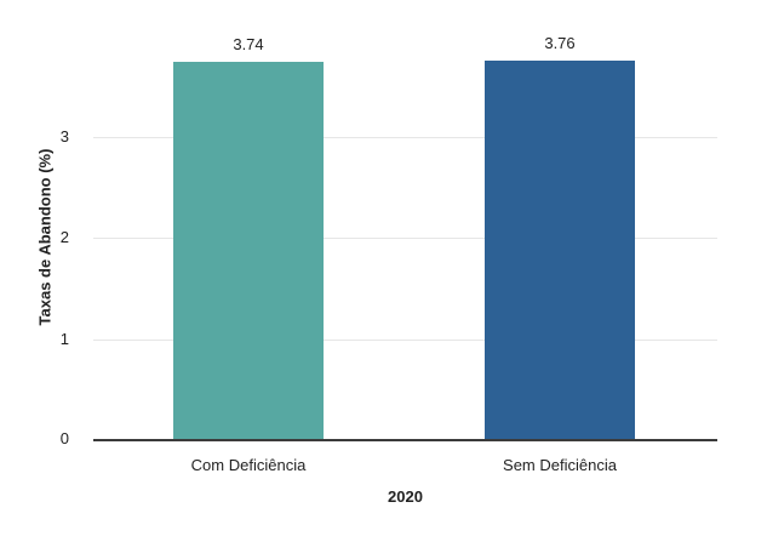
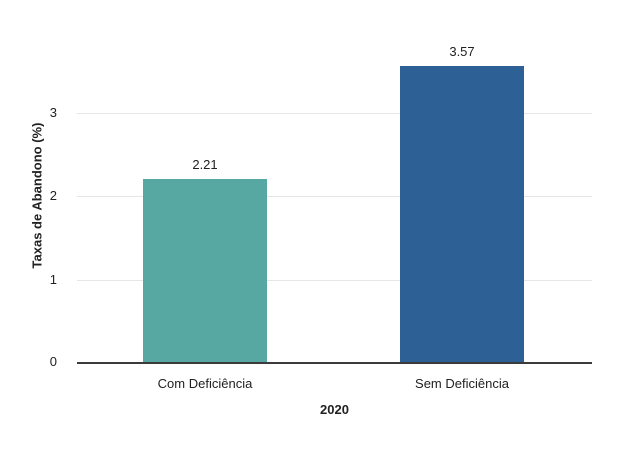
Com Deficiência: 3.74 -> 2.21
Sem Deficiência: 3.76 -> 3.57
